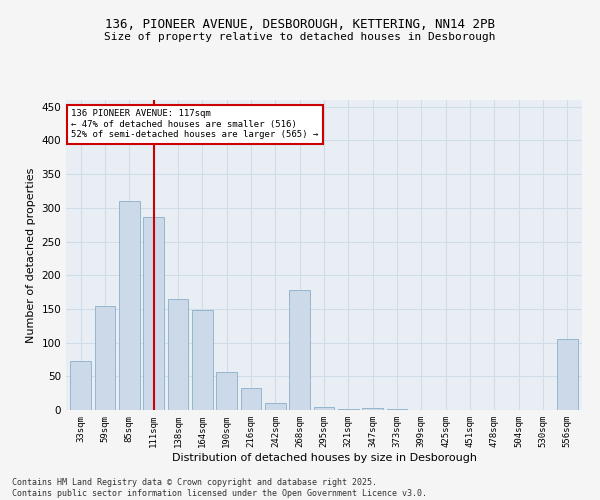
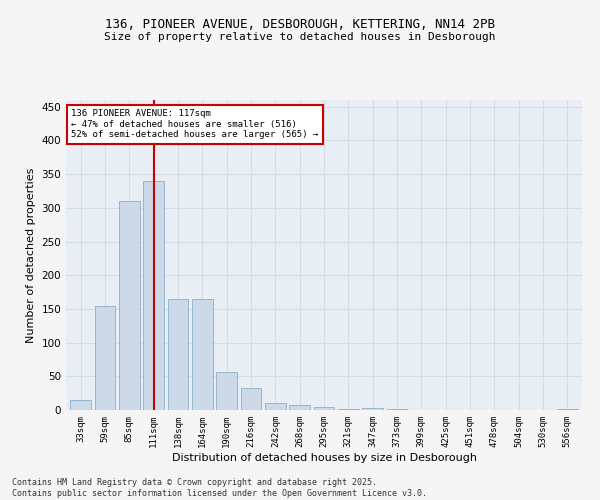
33sqm: 72 -> 15
111sqm: 286 -> 340
164sqm: 148 -> 165
268sqm: 178 -> 7
556sqm: 106 -> 1
